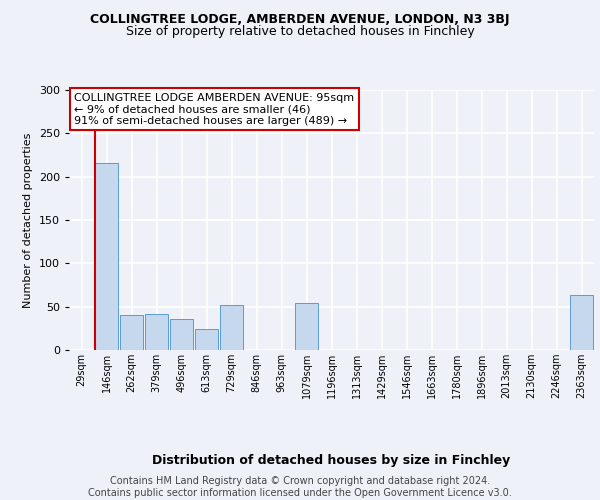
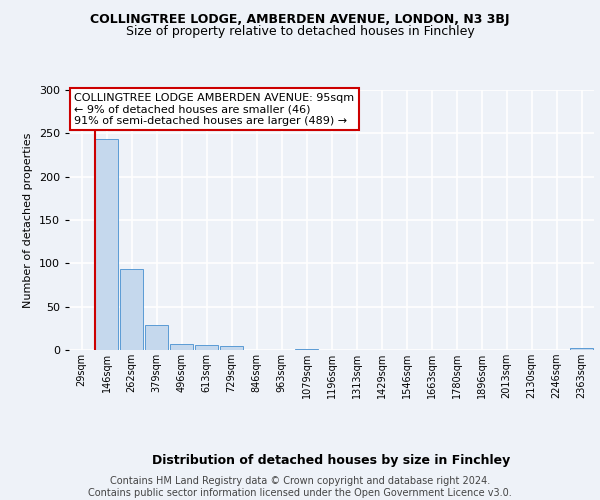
146sqm: 216 -> 243
262sqm: 40 -> 93
379sqm: 42 -> 29
496sqm: 36 -> 7
613sqm: 24 -> 6
729sqm: 52 -> 5
1079sqm: 54 -> 1
2363sqm: 64 -> 2
